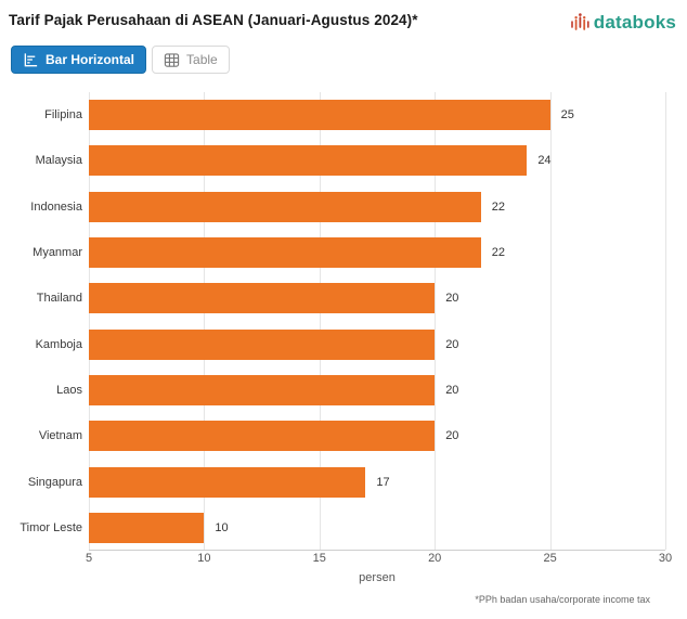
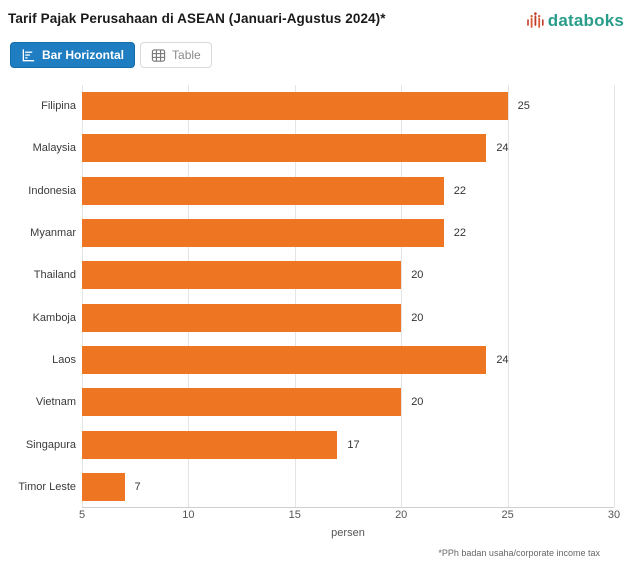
Laos: 20 -> 24
Timor Leste: 10 -> 7
